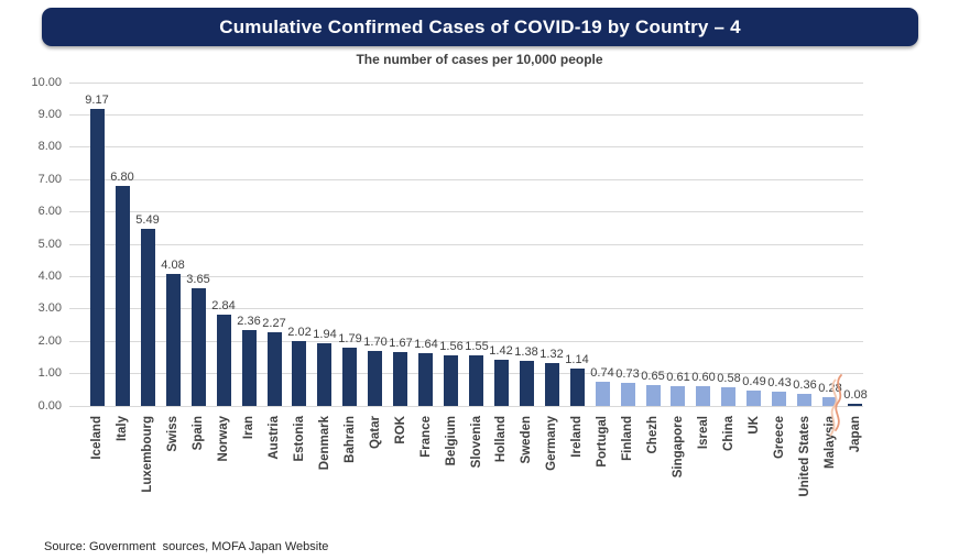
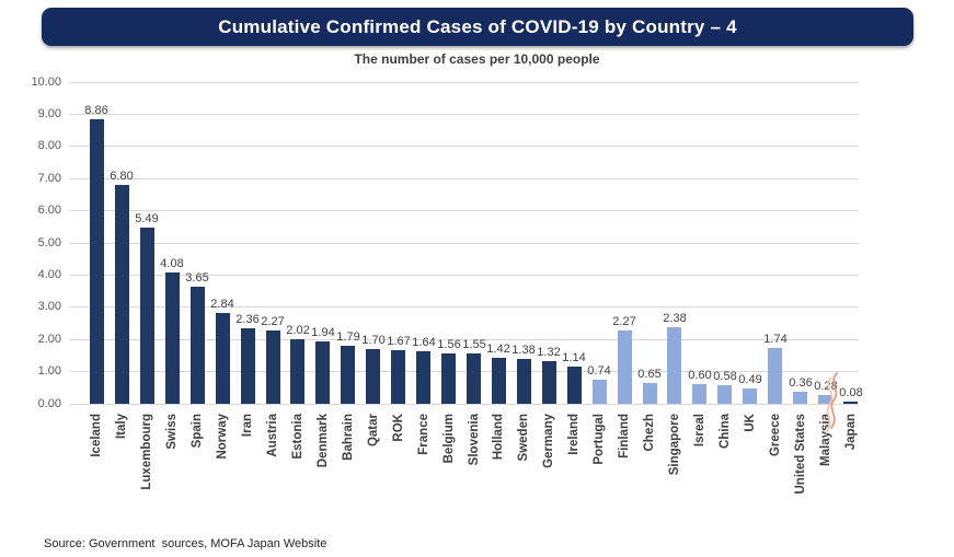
Iceland: 9.17 -> 8.86
Finland: 0.73 -> 2.27
Singapore: 0.61 -> 2.38
Greece: 0.43 -> 1.74
